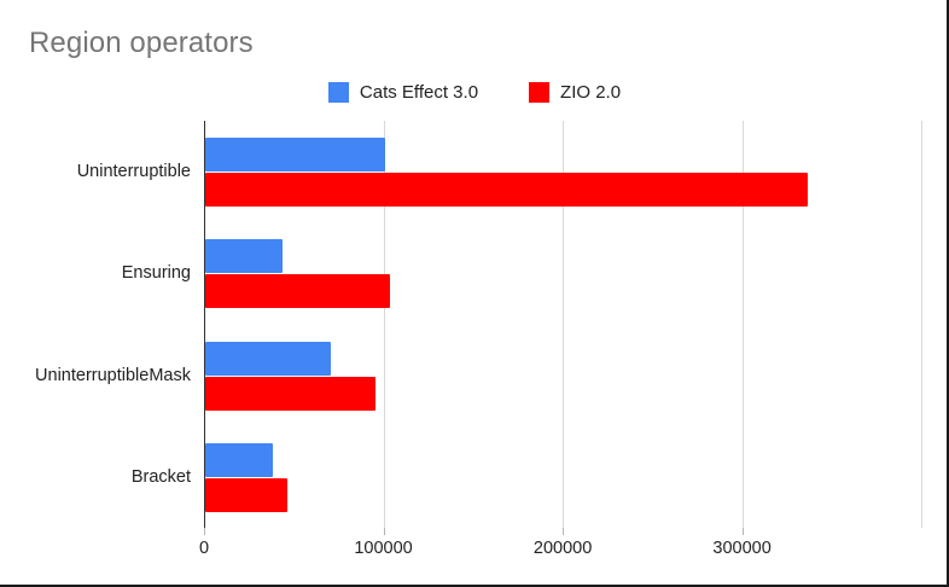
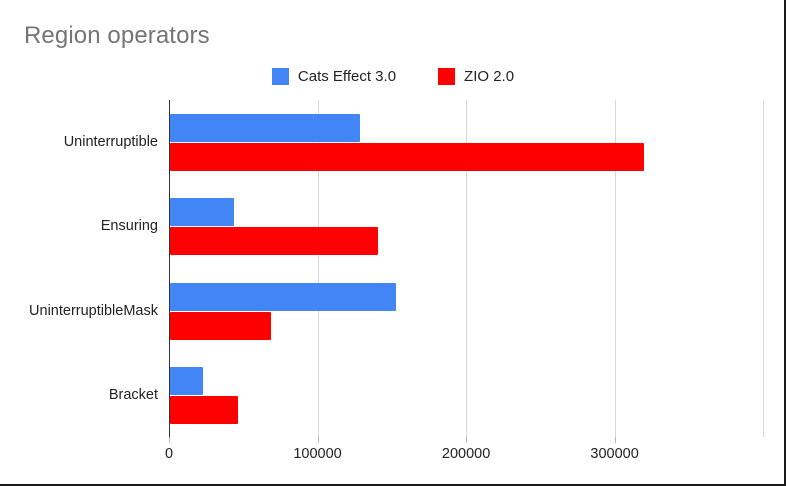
Cats Effect 3.0/Uninterruptible: 100000 -> 128000
ZIO 2.0/Uninterruptible: 336000 -> 319000
ZIO 2.0/Ensuring: 103000 -> 140000
Cats Effect 3.0/UninterruptibleMask: 70000 -> 152000
ZIO 2.0/UninterruptibleMask: 95000 -> 68000
Cats Effect 3.0/Bracket: 38000 -> 22000
